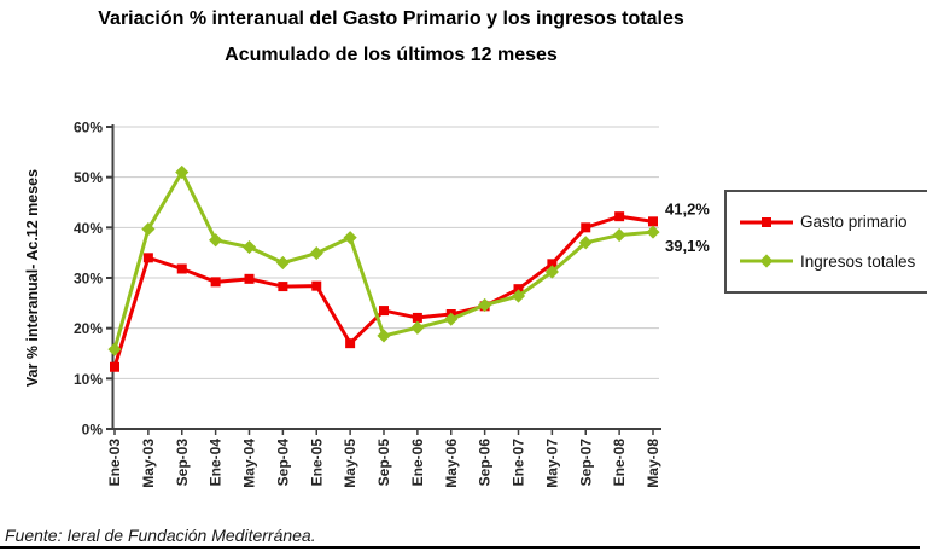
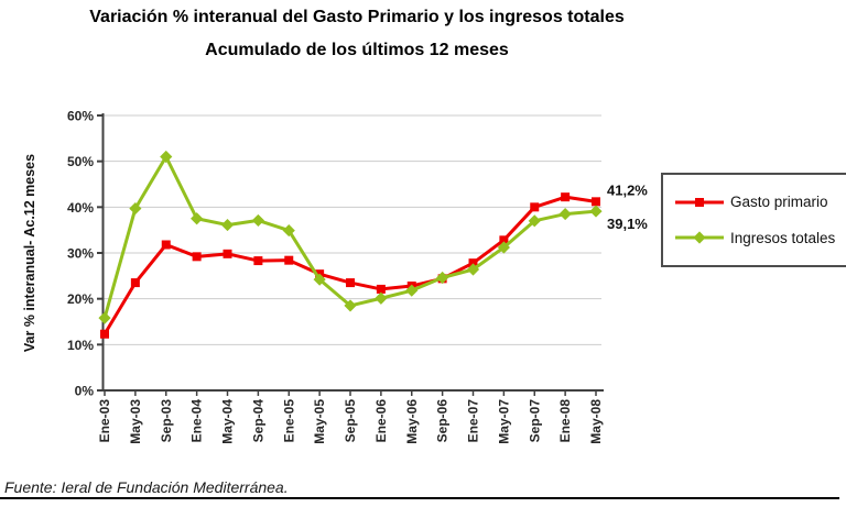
Gasto primario/May-03: 34% -> 24%
Ingresos totales/Sep-04: 33% -> 37%
Gasto primario/May-05: 17% -> 25%
Ingresos totales/May-05: 38% -> 24%
